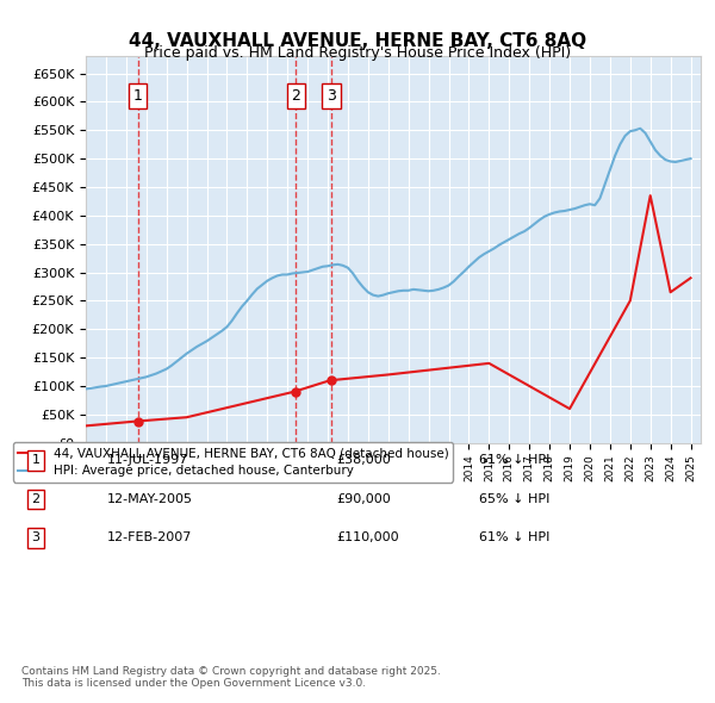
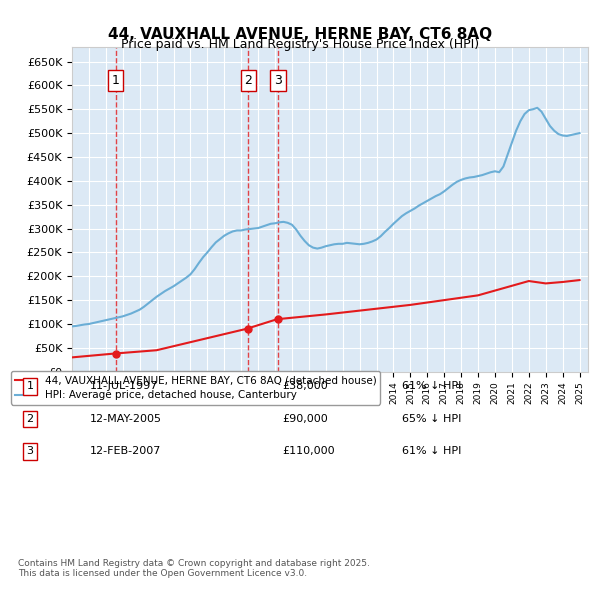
44, VAUXHALL AVENUE, HERNE BAY, CT6 8AQ (detached house)/2019: £60K -> £160K
44, VAUXHALL AVENUE, HERNE BAY, CT6 8AQ (detached house)/2022: £250K -> £190K
44, VAUXHALL AVENUE, HERNE BAY, CT6 8AQ (detached house)/2023: £435K -> £185K
44, VAUXHALL AVENUE, HERNE BAY, CT6 8AQ (detached house)/2024: £265K -> £188K
44, VAUXHALL AVENUE, HERNE BAY, CT6 8AQ (detached house)/2025: £290K -> £192K
